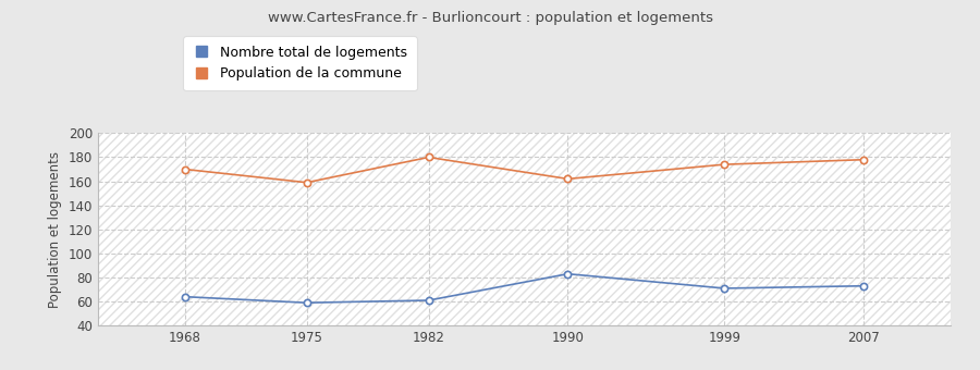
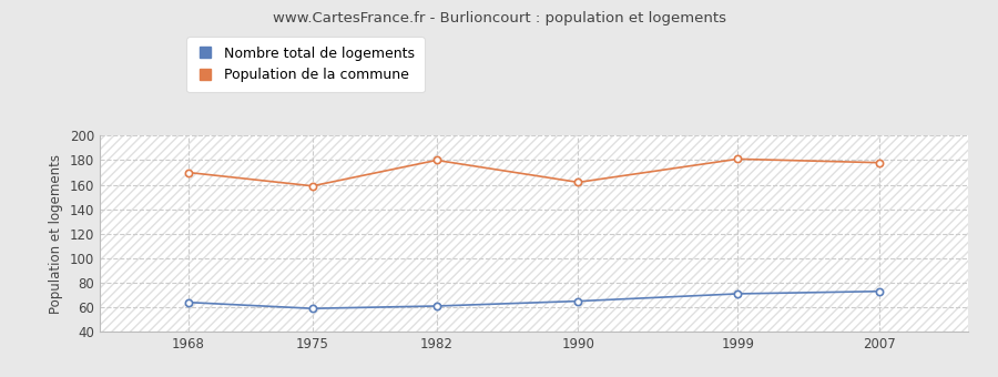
Nombre total de logements/1990: 83 -> 65
Population de la commune/1999: 174 -> 181
